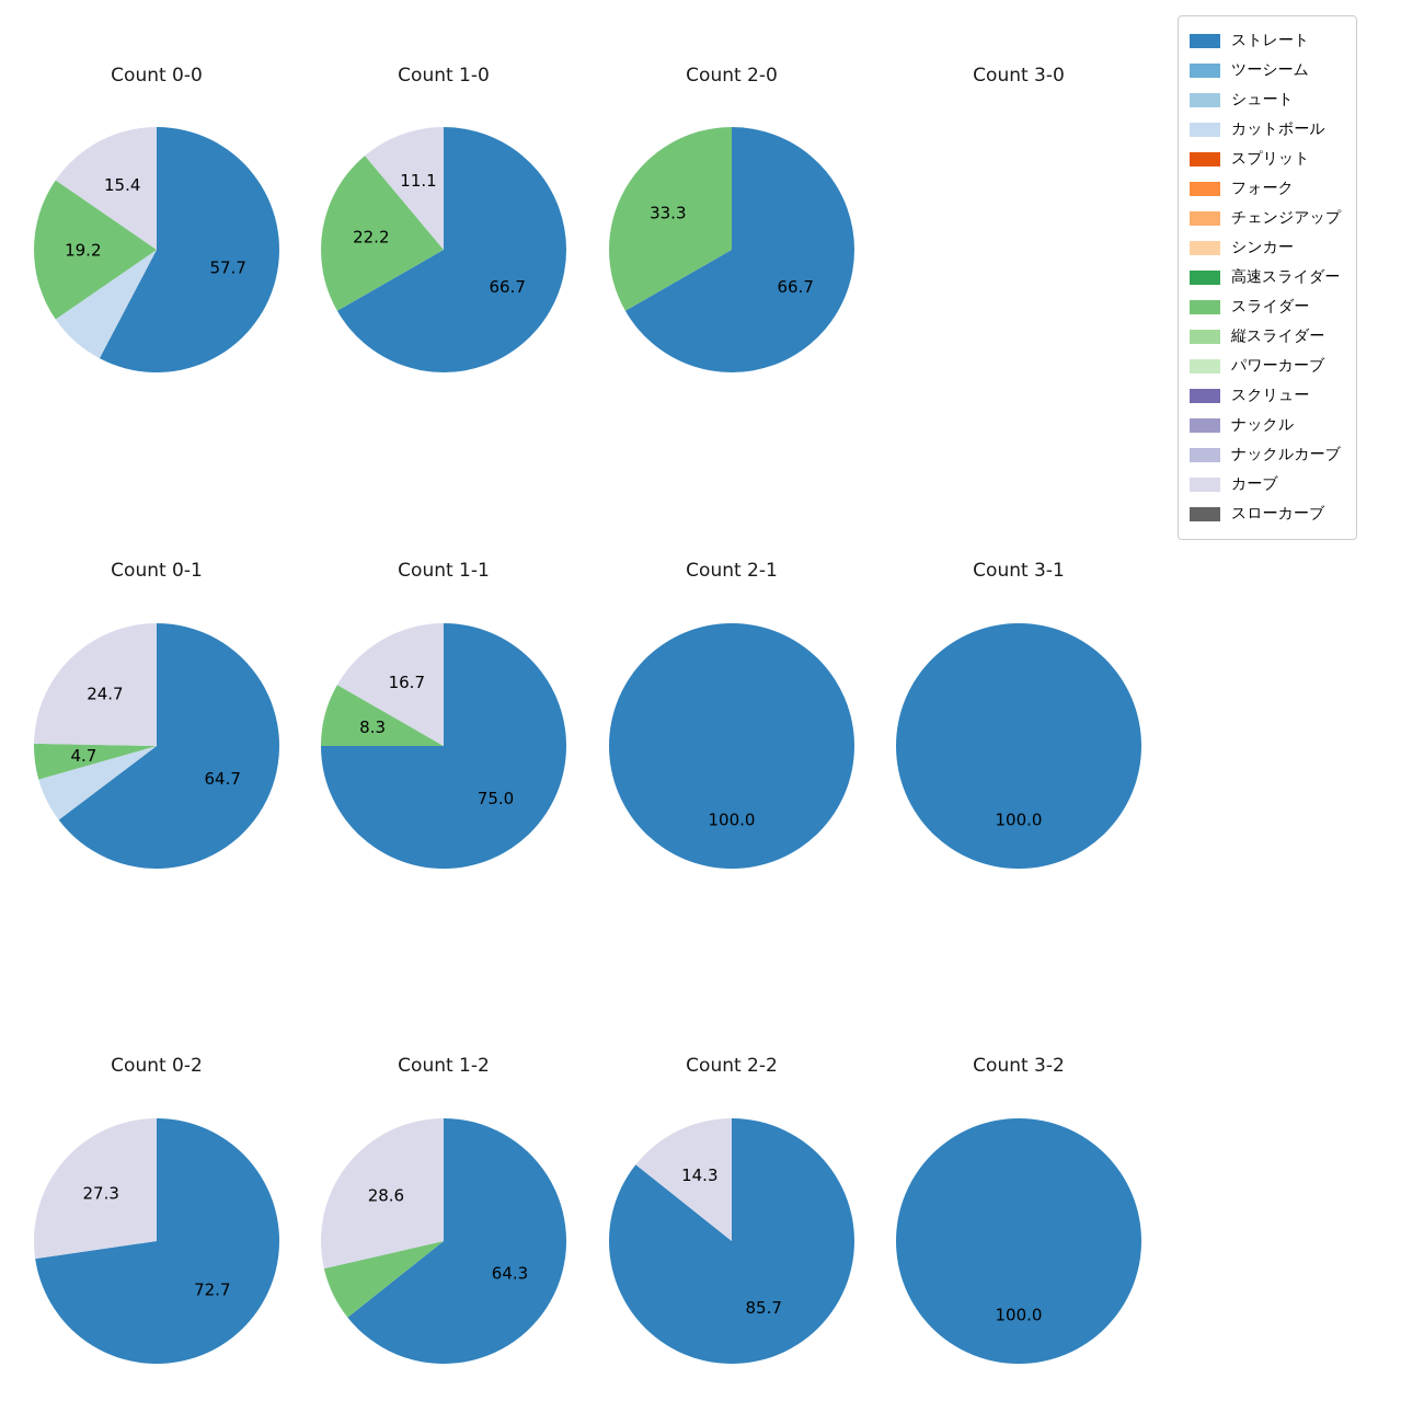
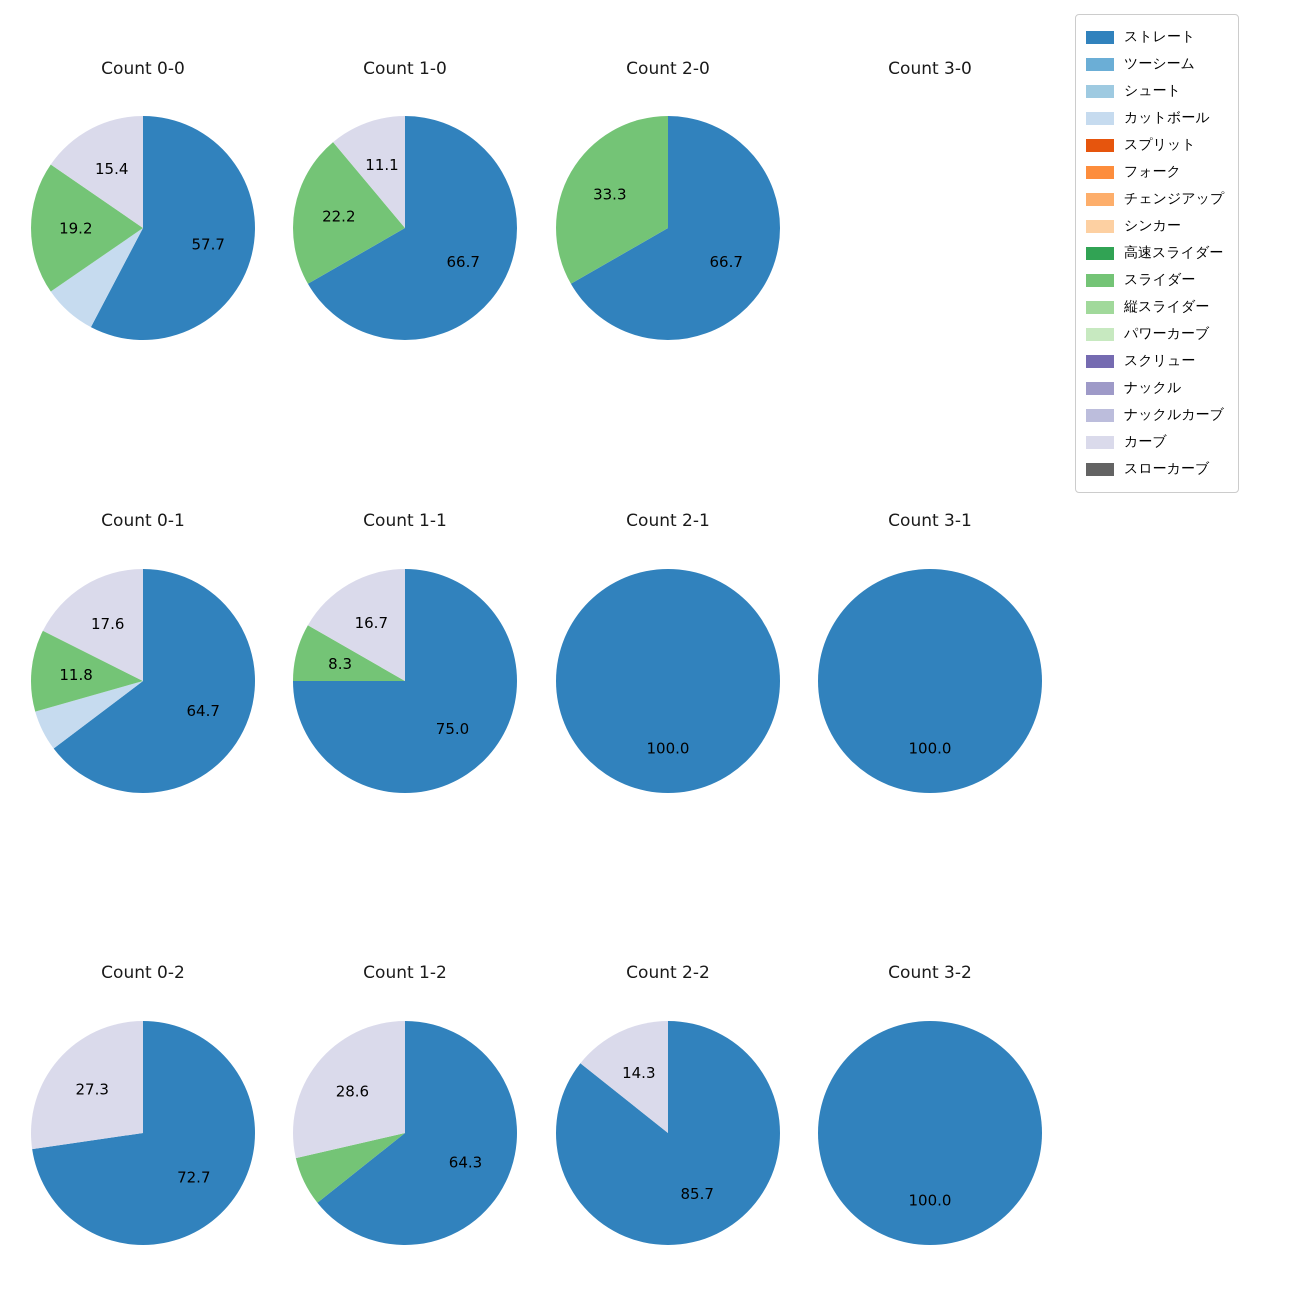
Count 0-1/スライダー: 4.7 -> 11.8
Count 0-1/カーブ: 24.7 -> 17.6
